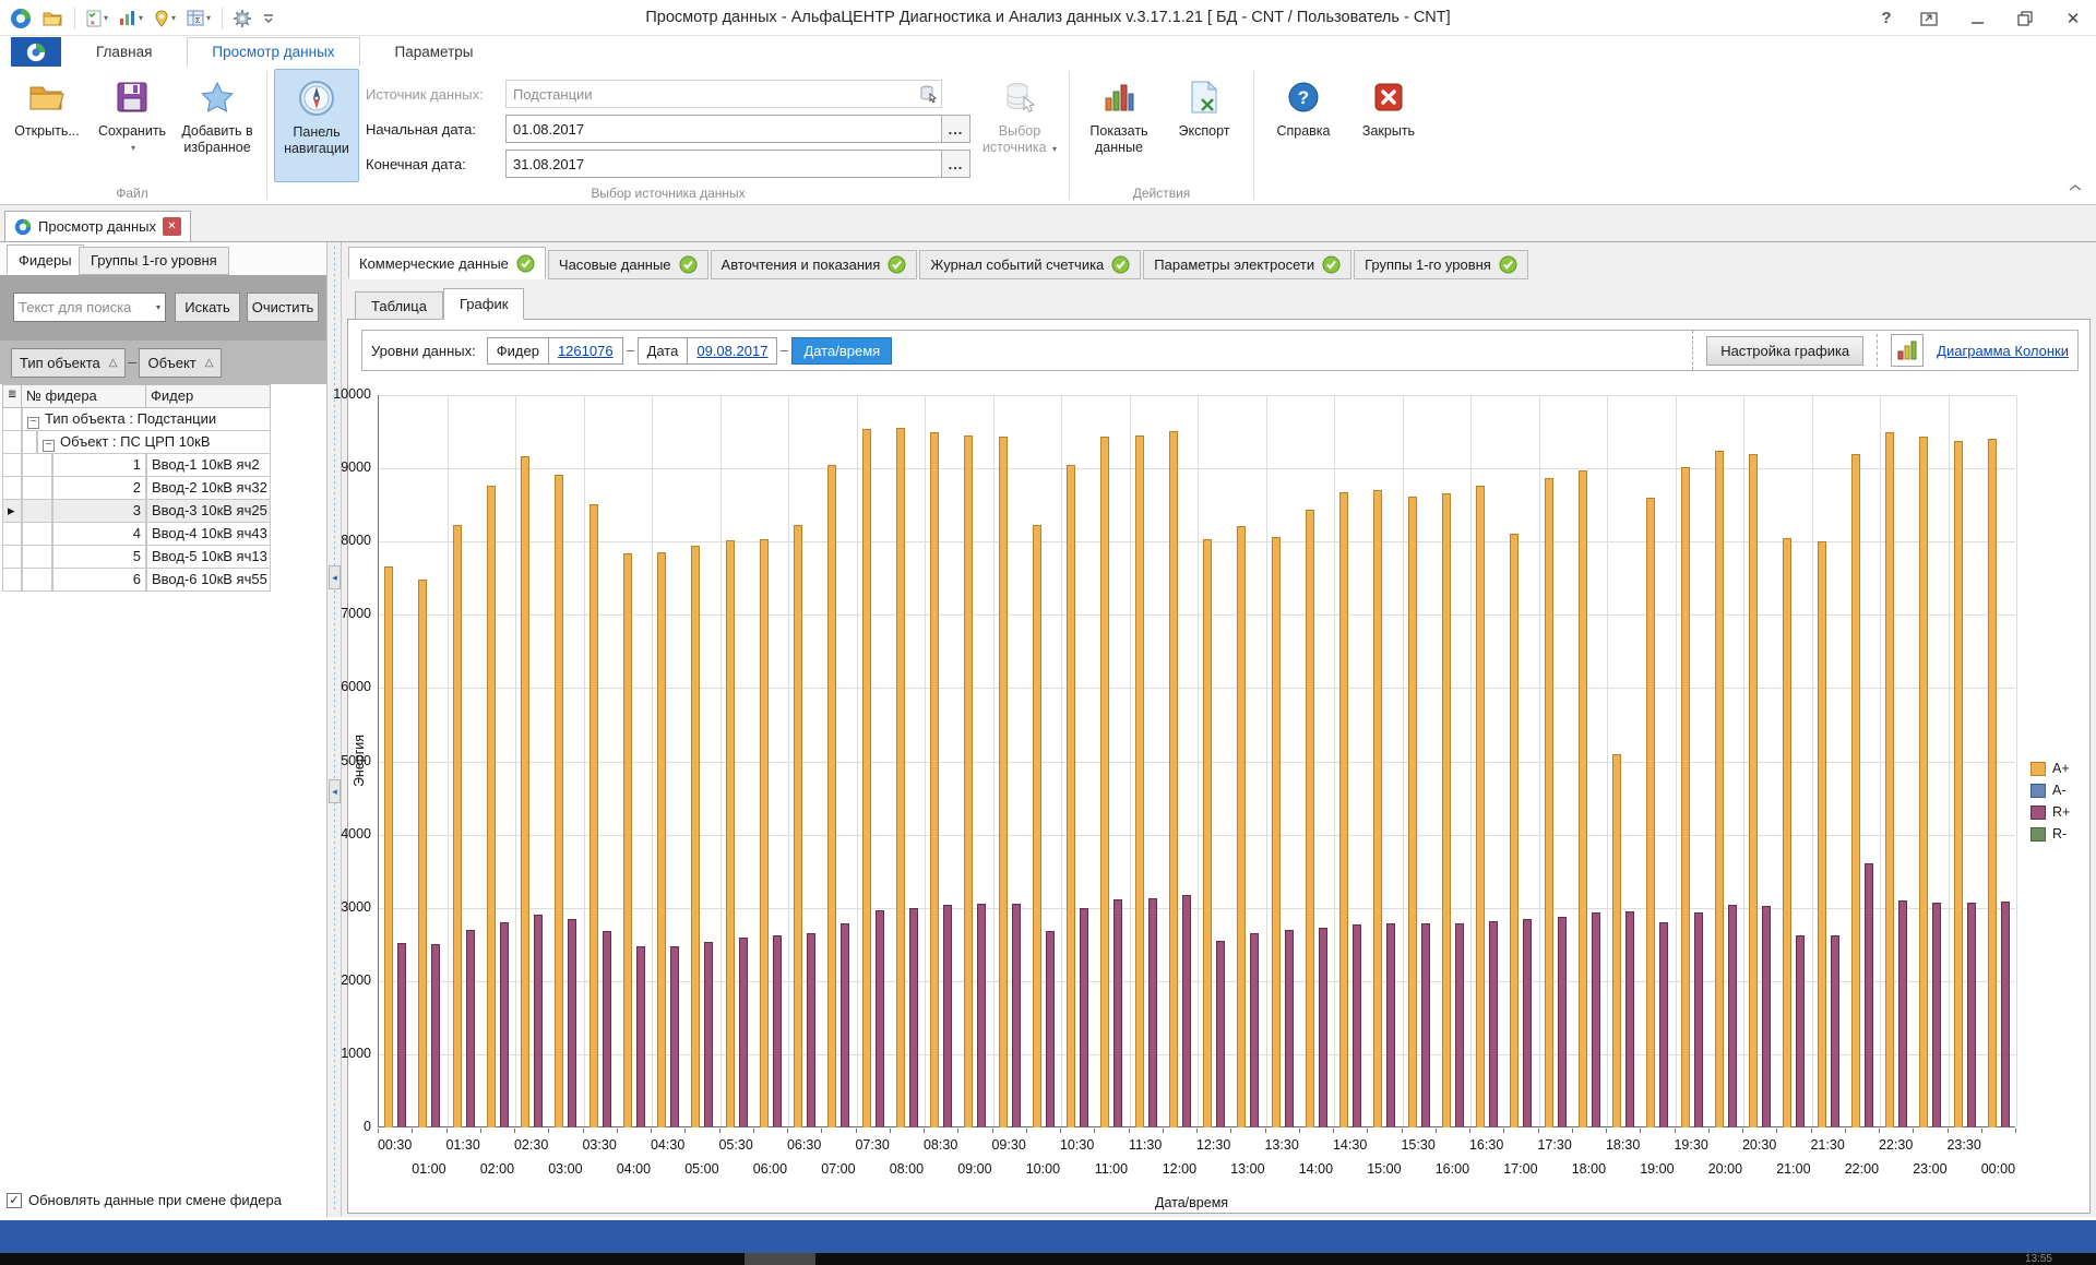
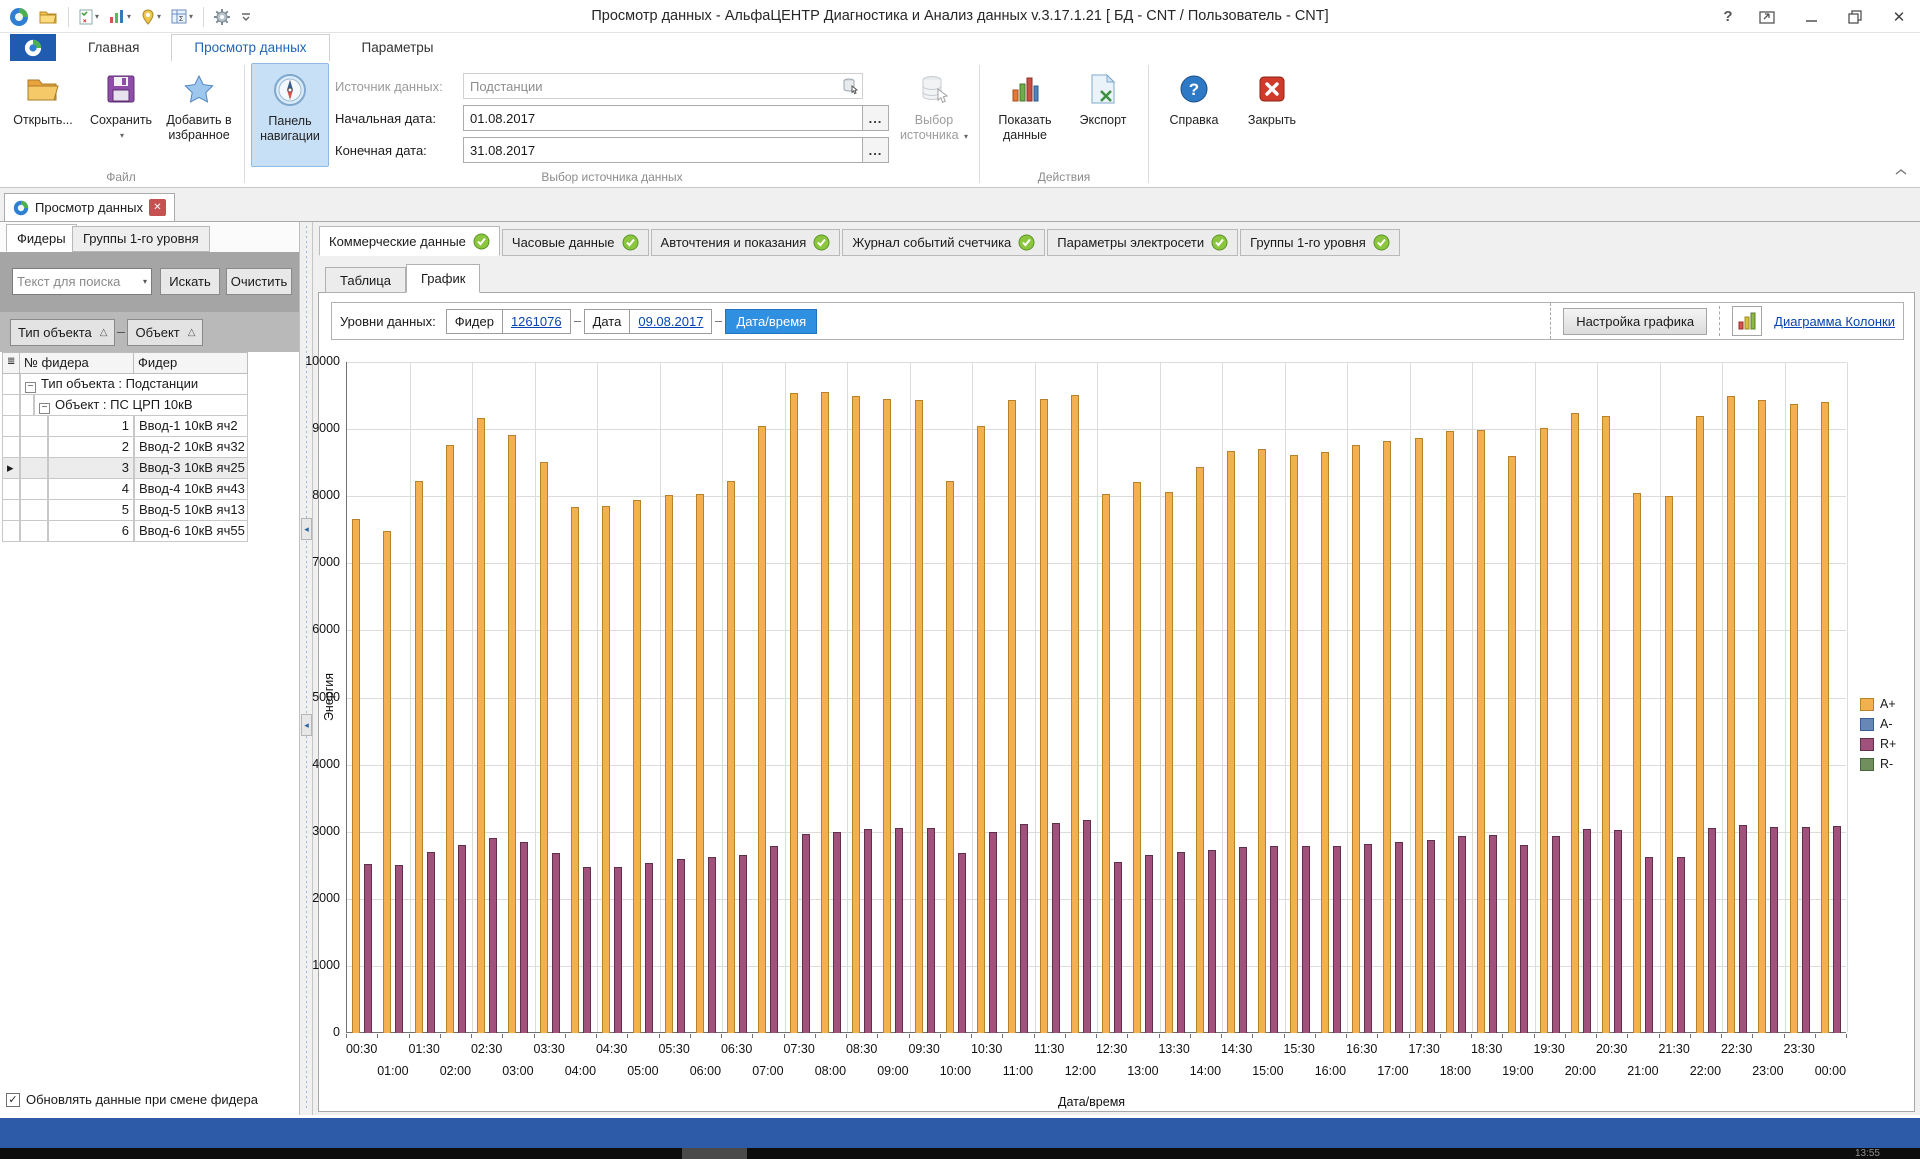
A+/17:00: 8100 -> 8800
A+/18:30: 5100 -> 9000
R+/22:00: 3600 -> 3000
